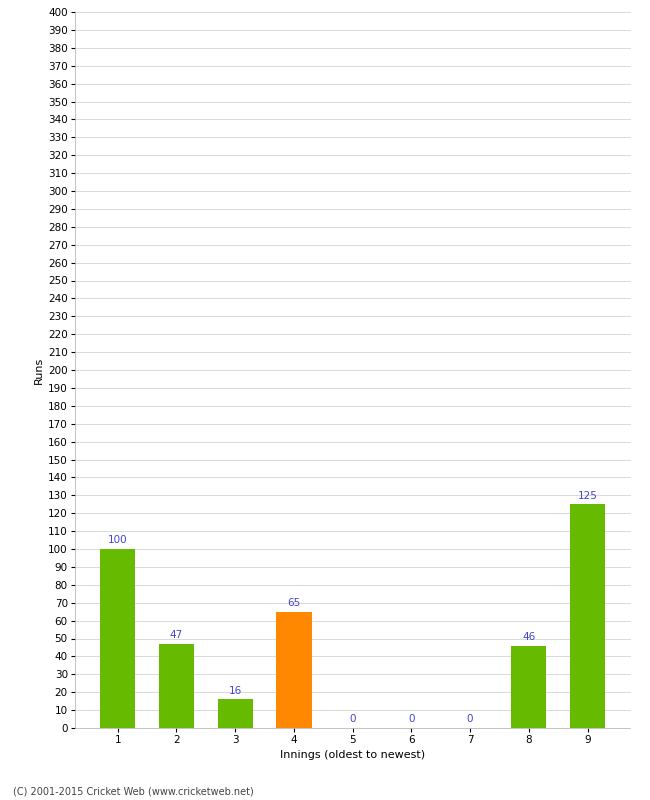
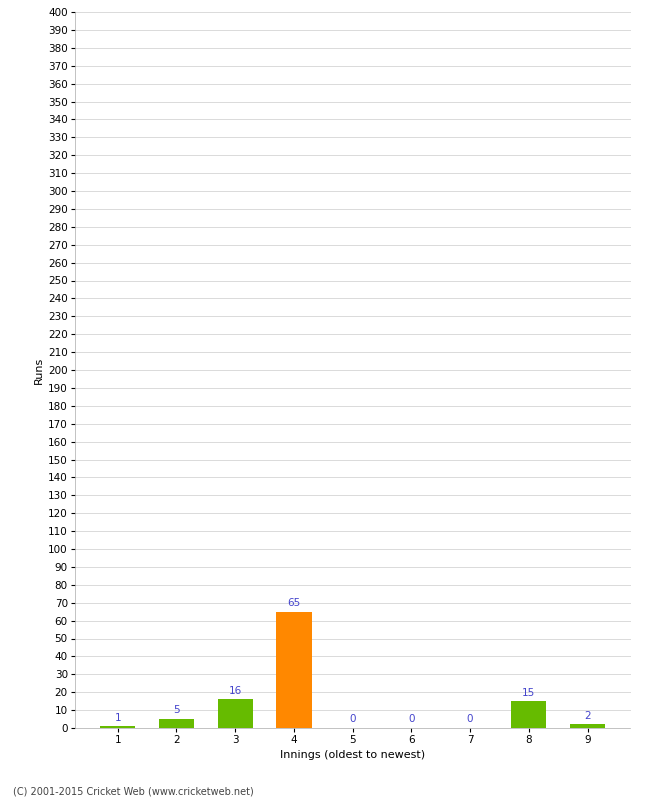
1: 100 -> 1
2: 47 -> 5
8: 46 -> 15
9: 125 -> 2
